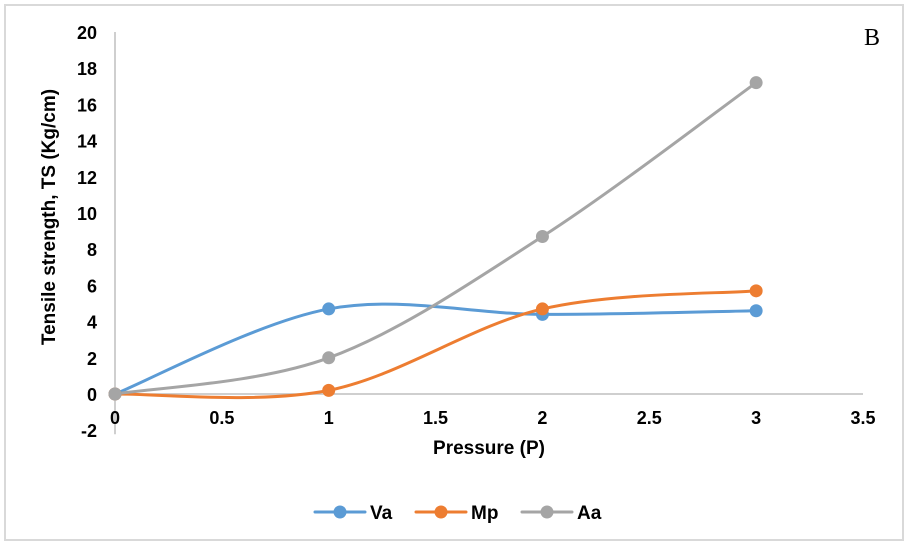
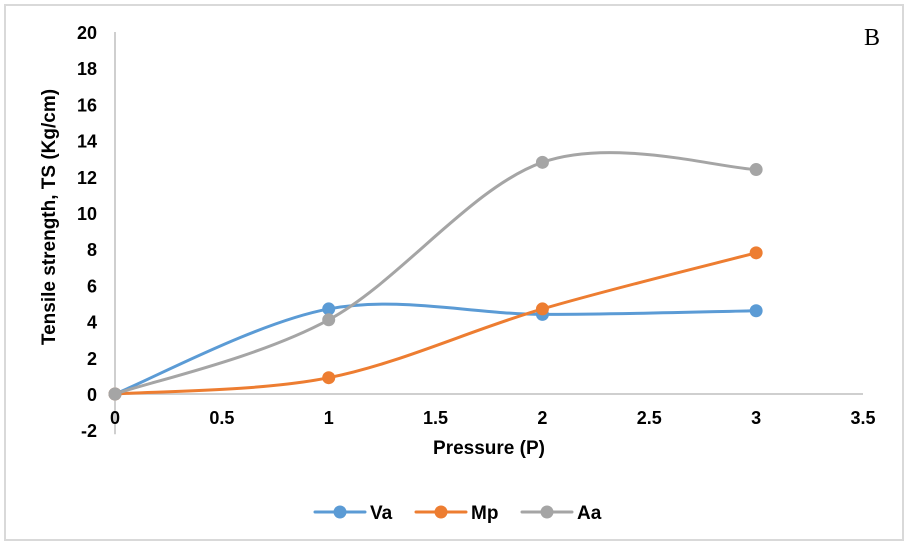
Mp/1: 0.2 -> 0.9
Aa/1: 2.0 -> 4.1
Aa/2: 8.7 -> 12.8
Mp/3: 5.7 -> 7.8
Aa/3: 17.2 -> 12.4
